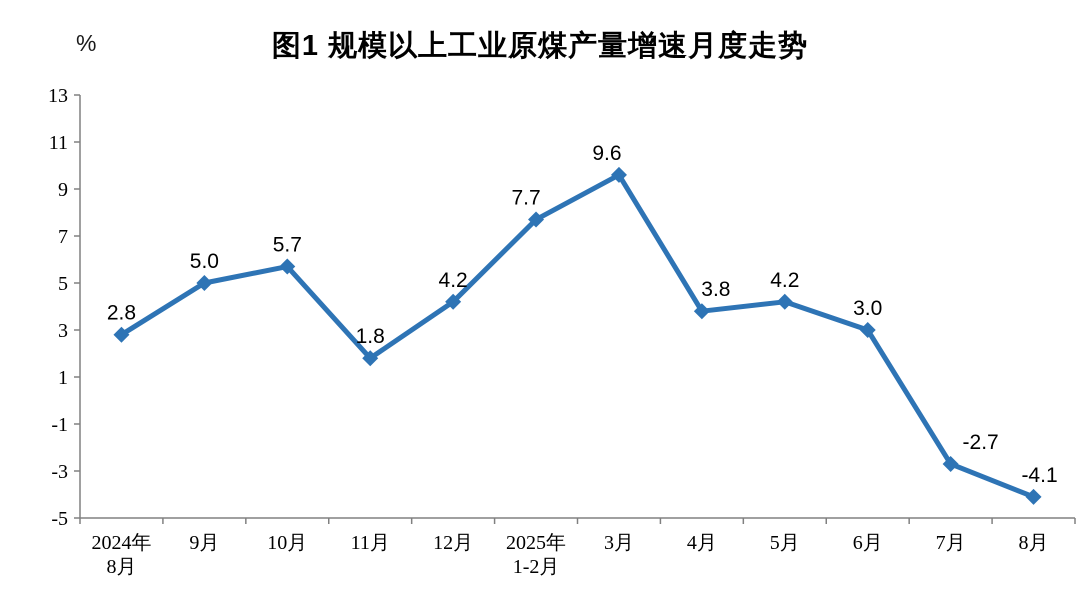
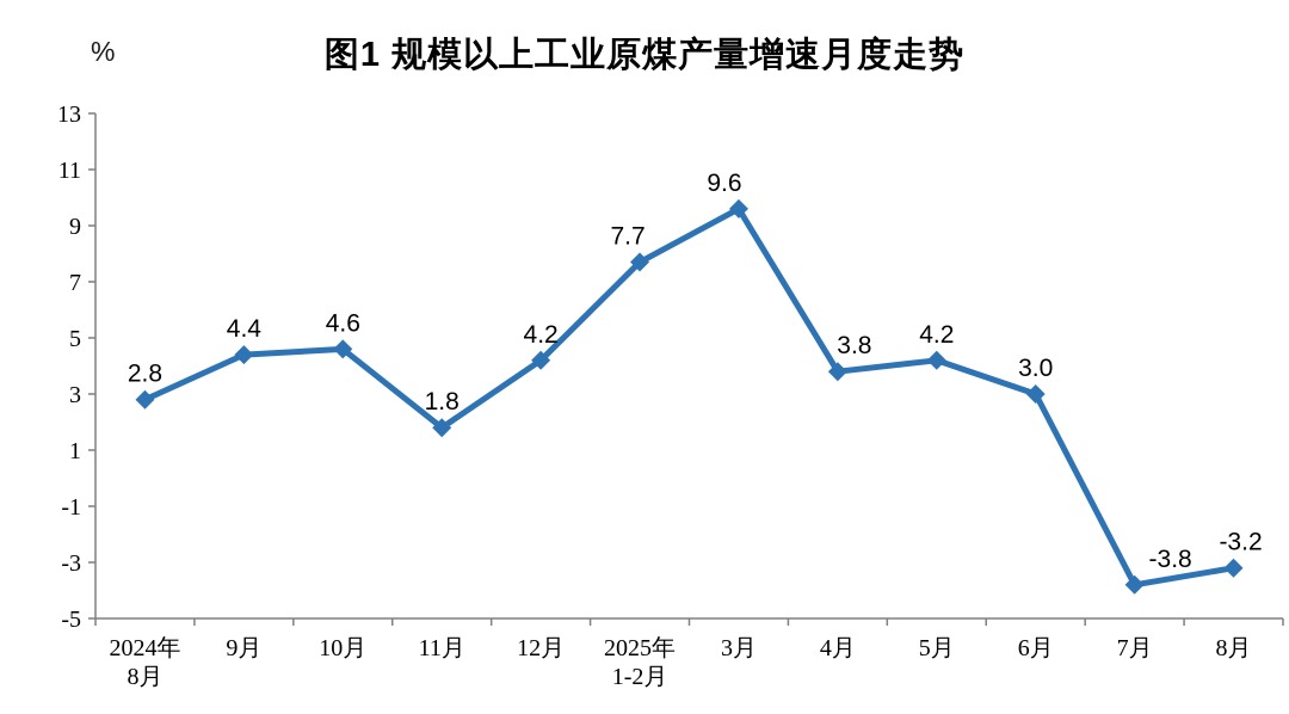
9月: 5.0 -> 4.4
10月: 5.7 -> 4.6
7月: -2.7 -> -3.8
8月: -4.1 -> -3.2
